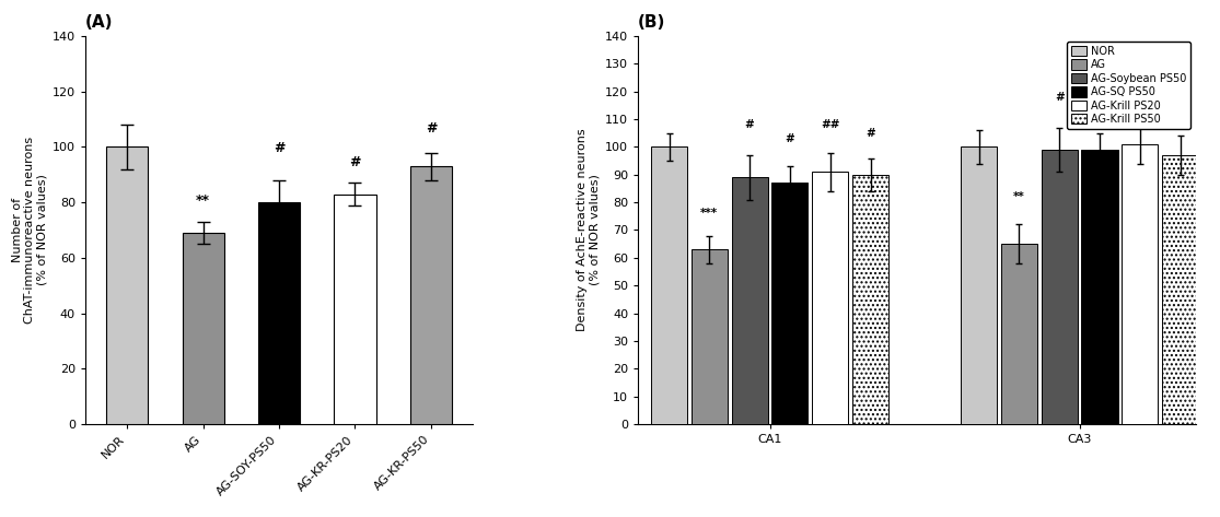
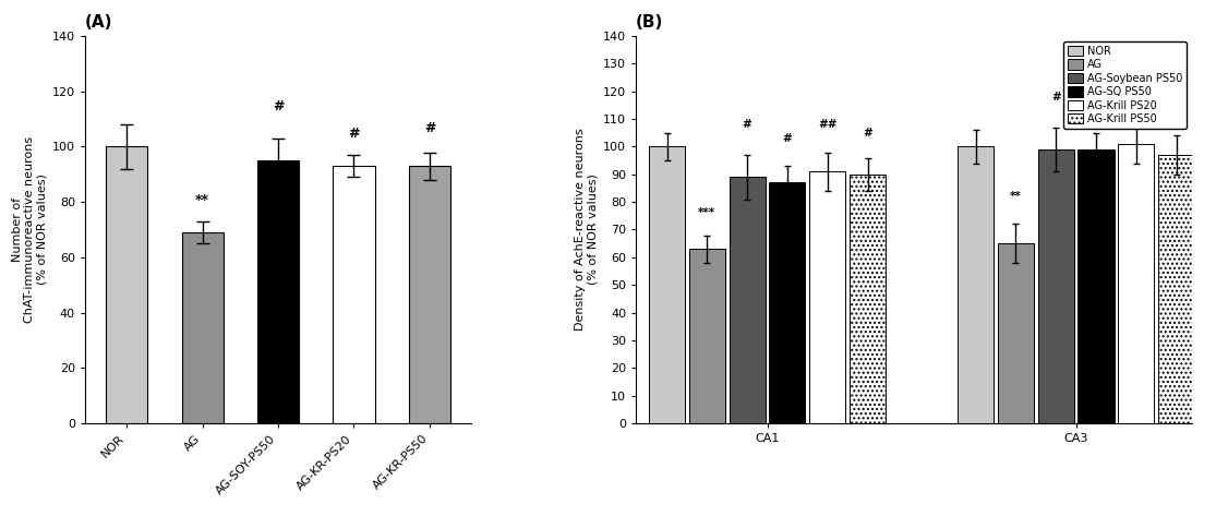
(A)/AG-SOY-PS50: 80 -> 95
(A)/AG-KR-PS20: 83 -> 93
